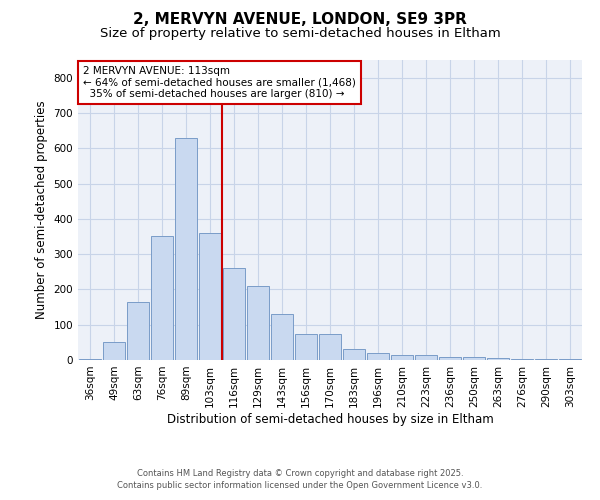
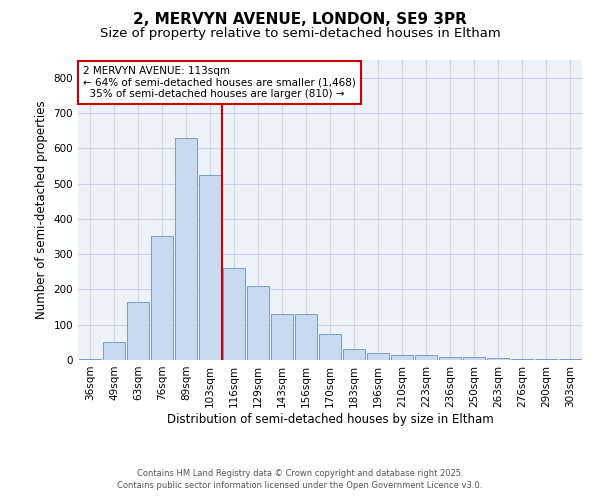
103sqm: 360 -> 525
156sqm: 75 -> 130
